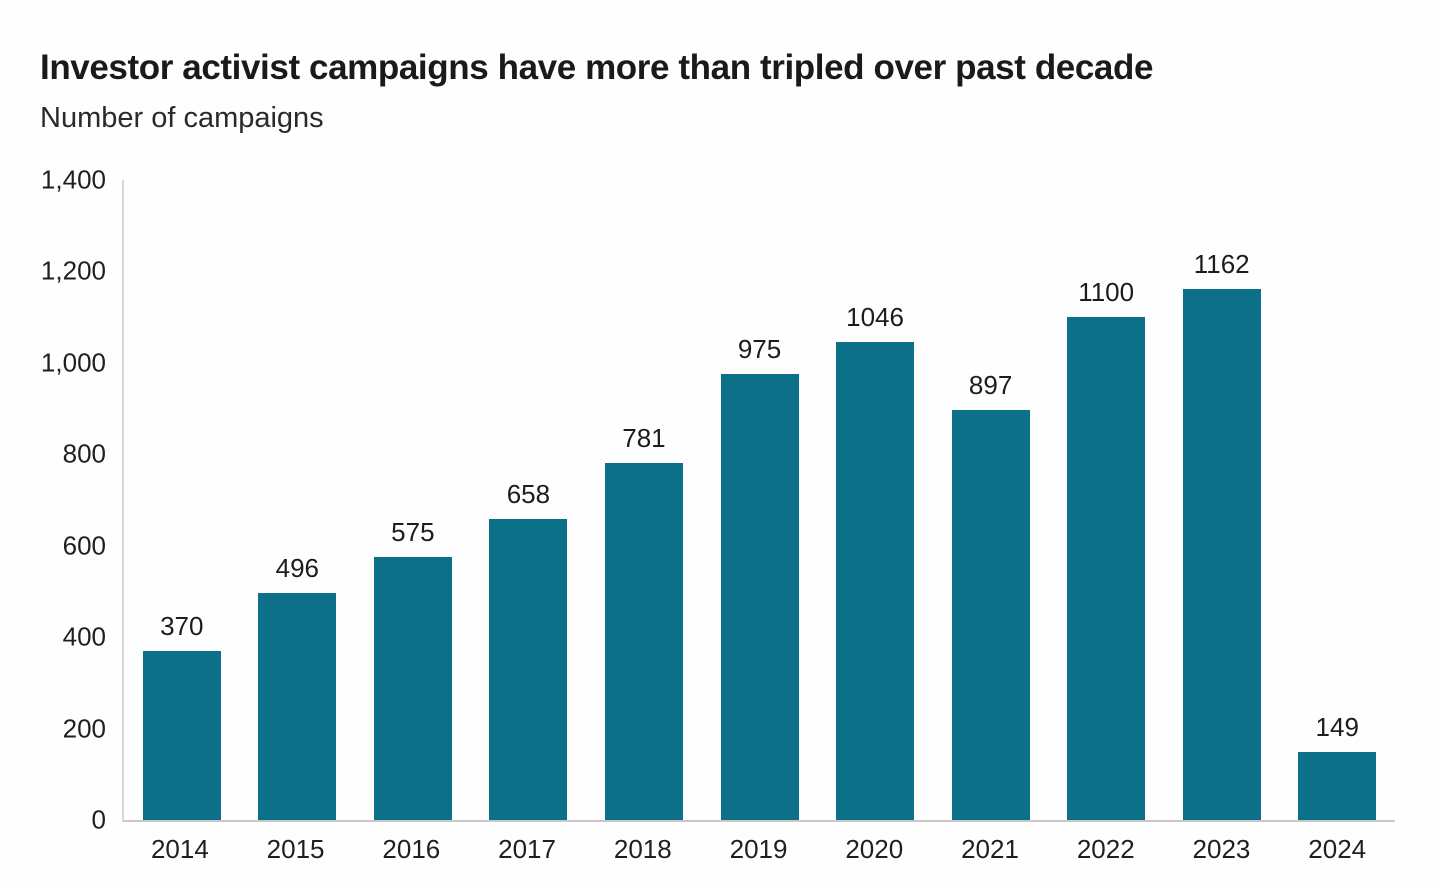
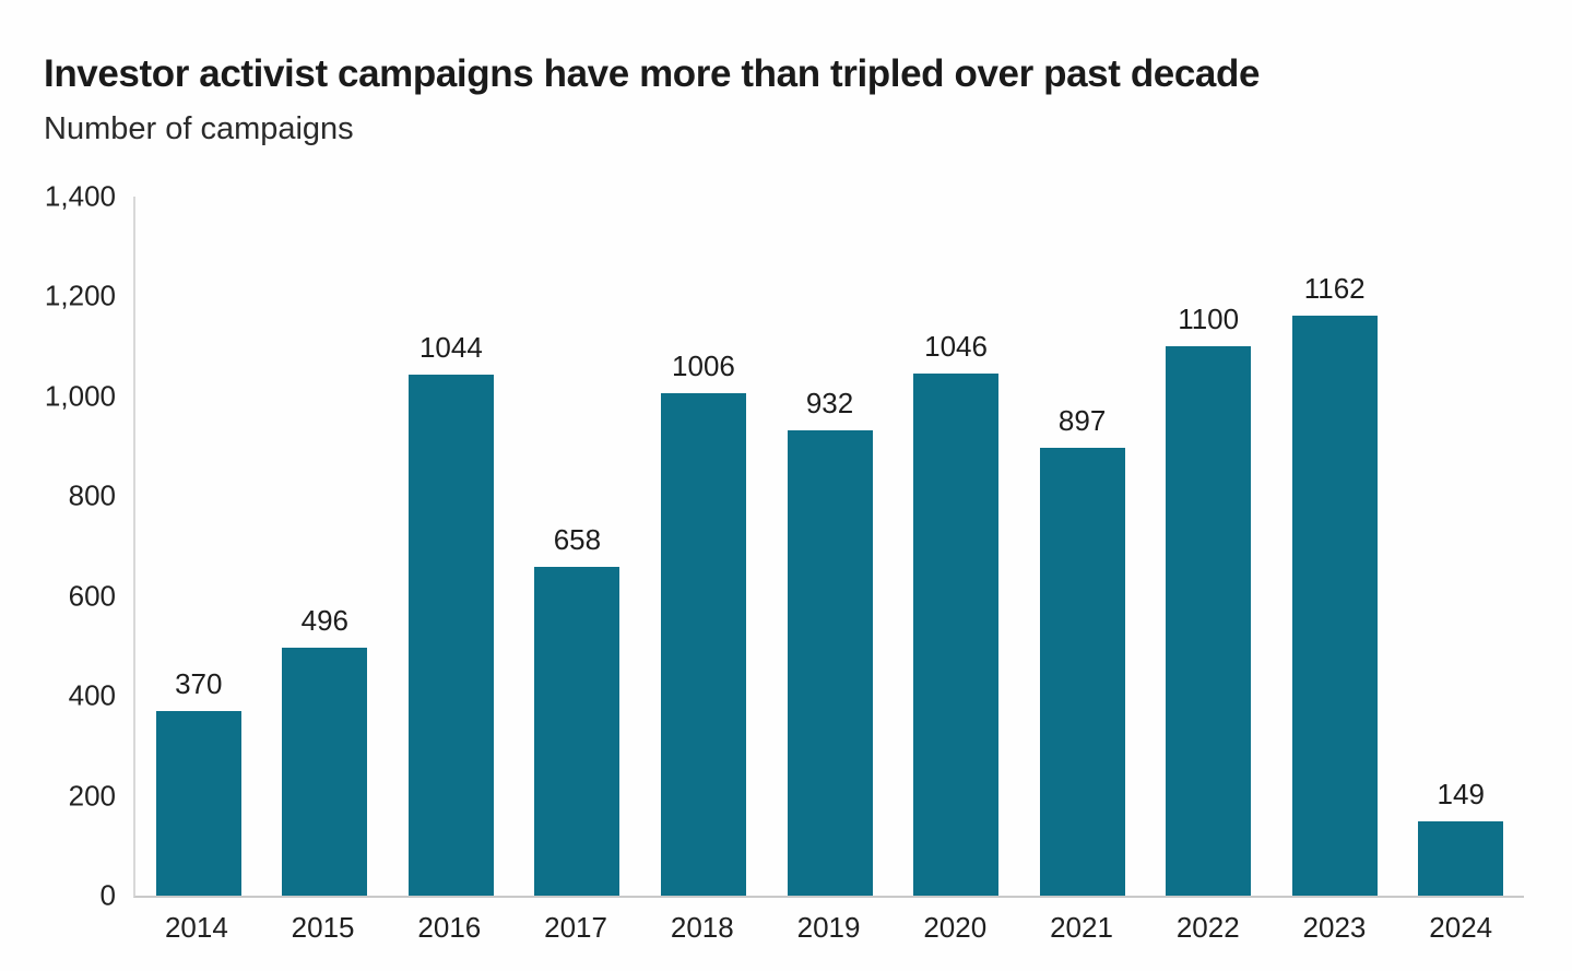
2016: 575 -> 1044
2018: 781 -> 1006
2019: 975 -> 932
